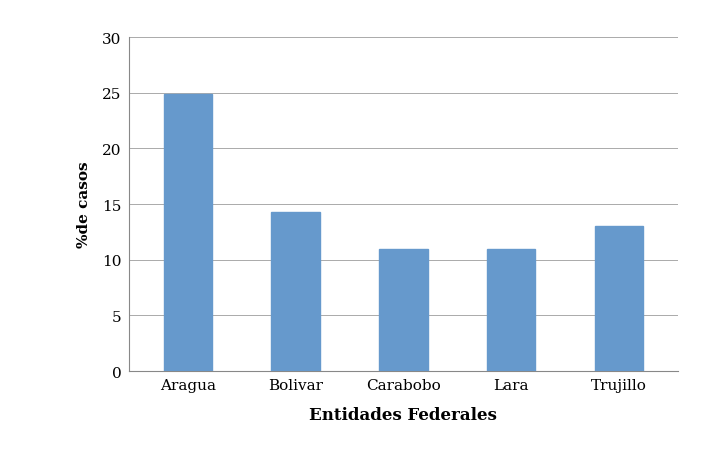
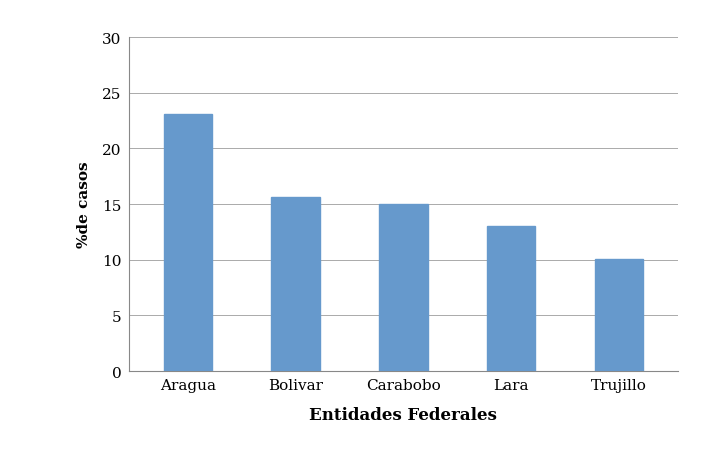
Aragua: 24.9 -> 23.1
Bolivar: 14.3 -> 15.6
Carabobo: 11.0 -> 15.0
Lara: 11.0 -> 13.0
Trujillo: 13.0 -> 10.1
